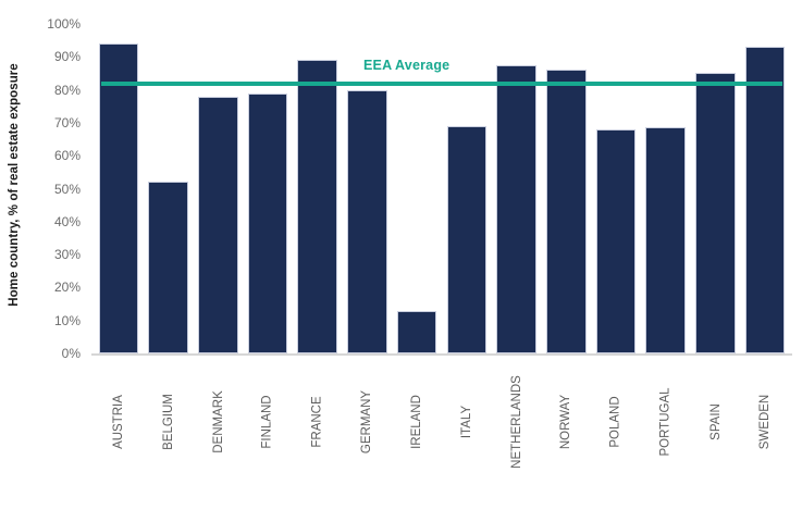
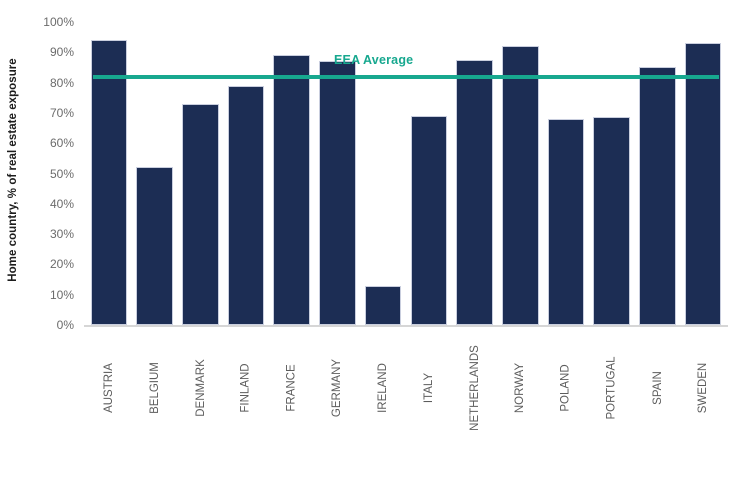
DENMARK: 78% -> 73%
GERMANY: 80% -> 87%
NORWAY: 86% -> 92%
